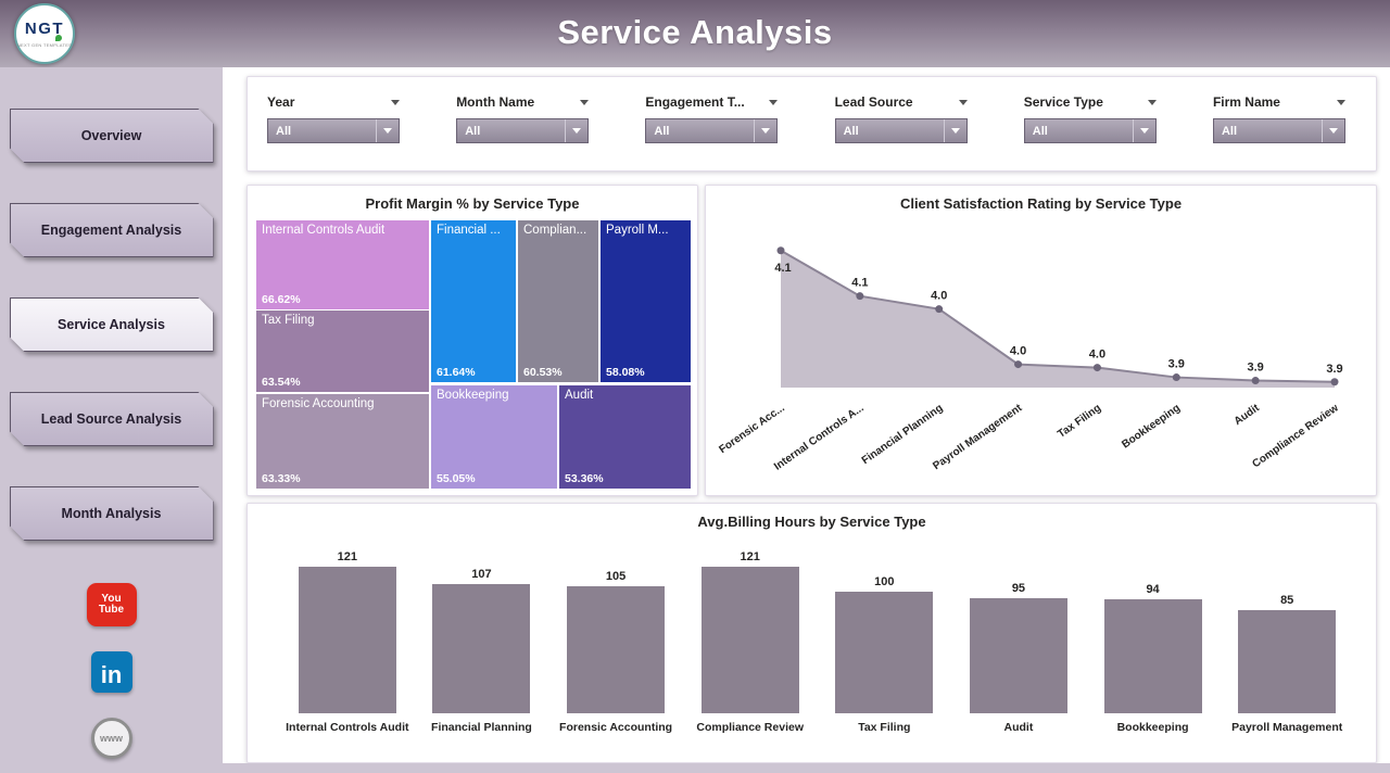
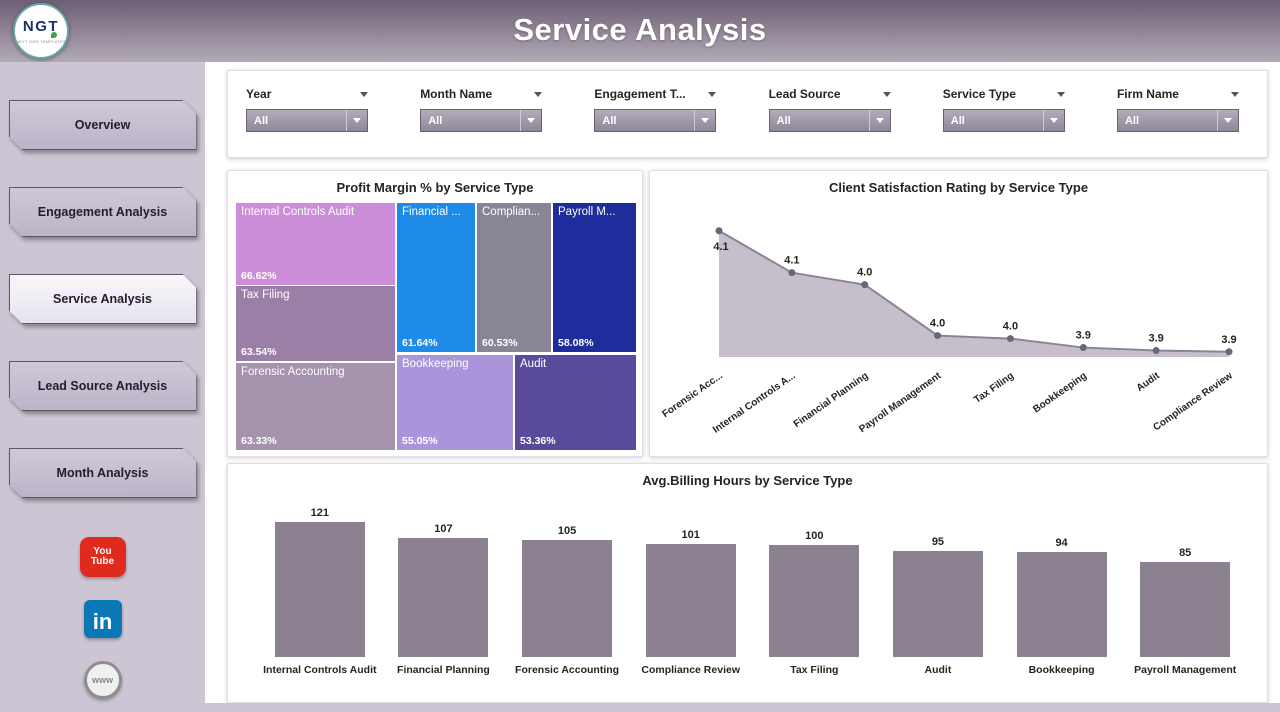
Avg.Billing Hours by Service Type/Compliance Review: 121 -> 101
